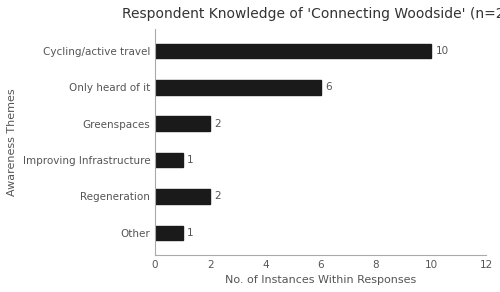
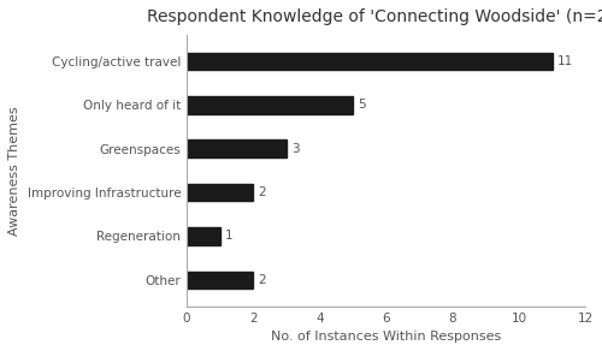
Cycling/active travel: 10 -> 11
Only heard of it: 6 -> 5
Greenspaces: 2 -> 3
Improving Infrastructure: 1 -> 2
Regeneration: 2 -> 1
Other: 1 -> 2
